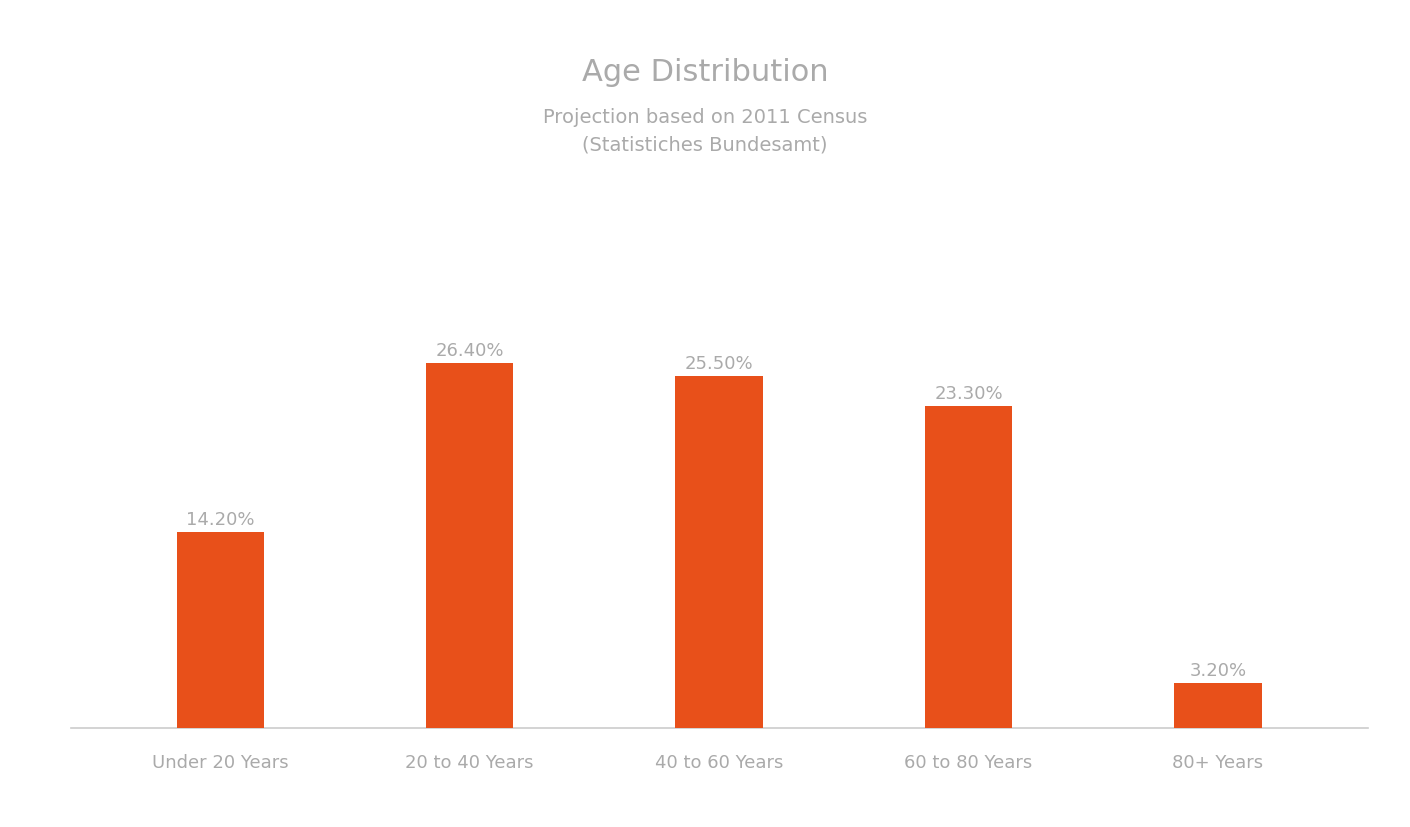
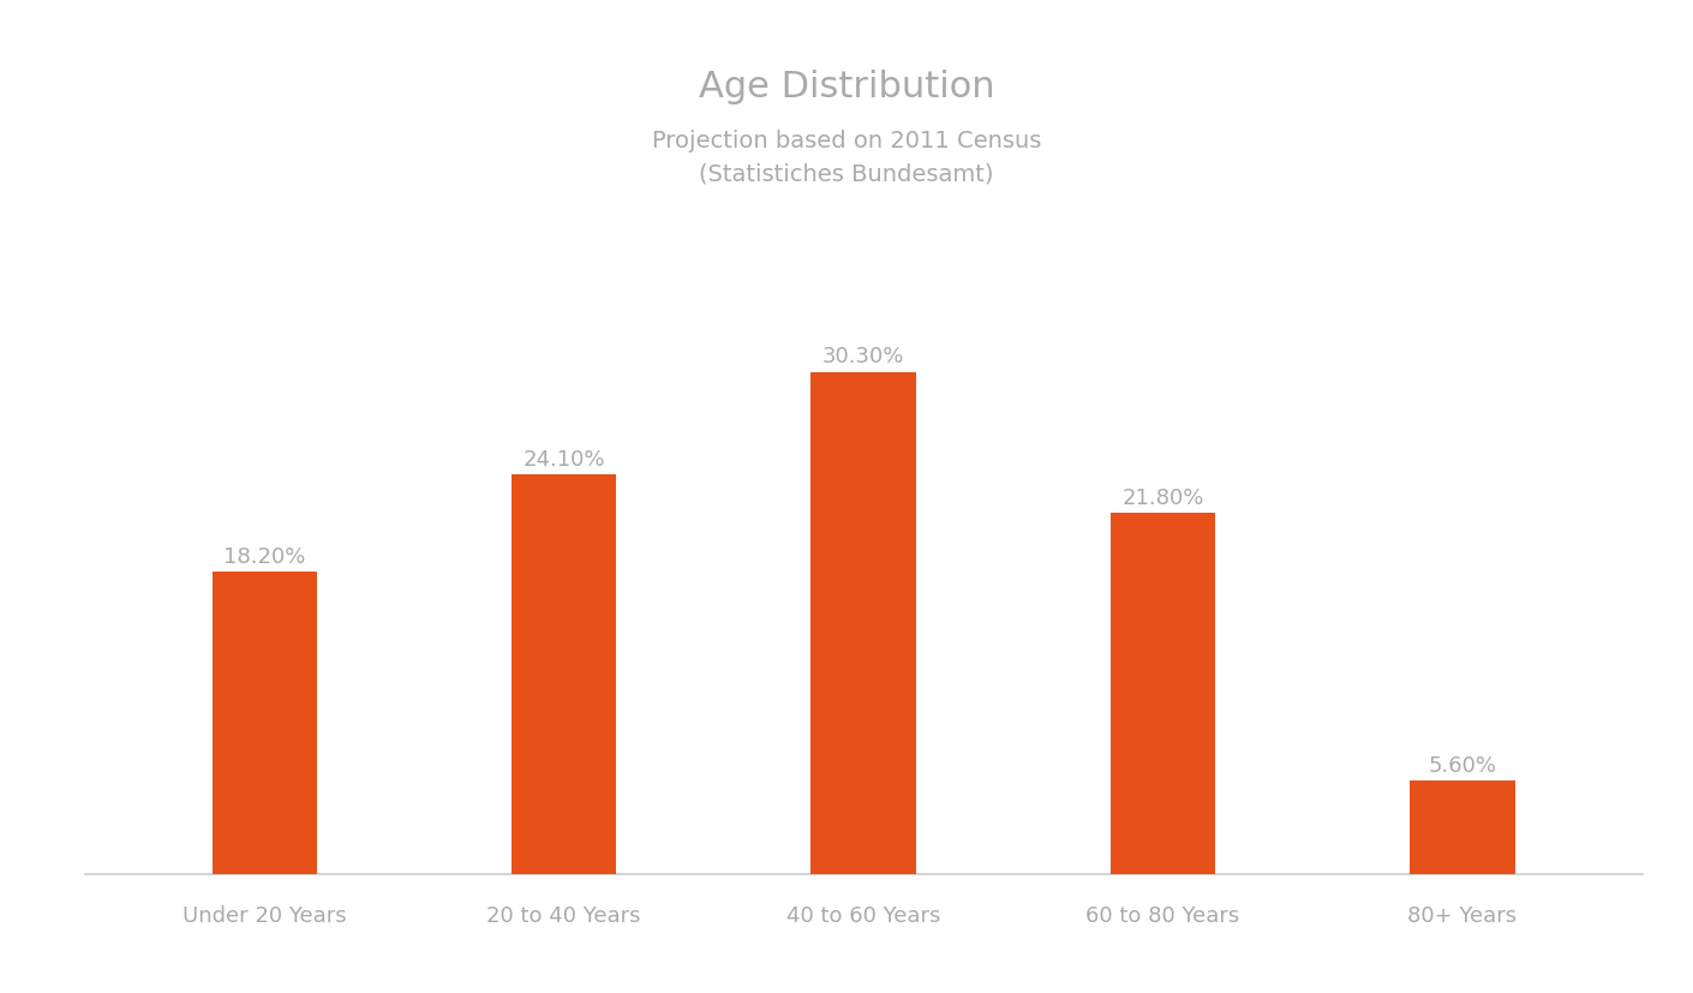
Under 20 Years: 14.20% -> 18.20%
20 to 40 Years: 26.40% -> 24.10%
40 to 60 Years: 25.50% -> 30.30%
60 to 80 Years: 23.30% -> 21.80%
80+ Years: 3.20% -> 5.60%
